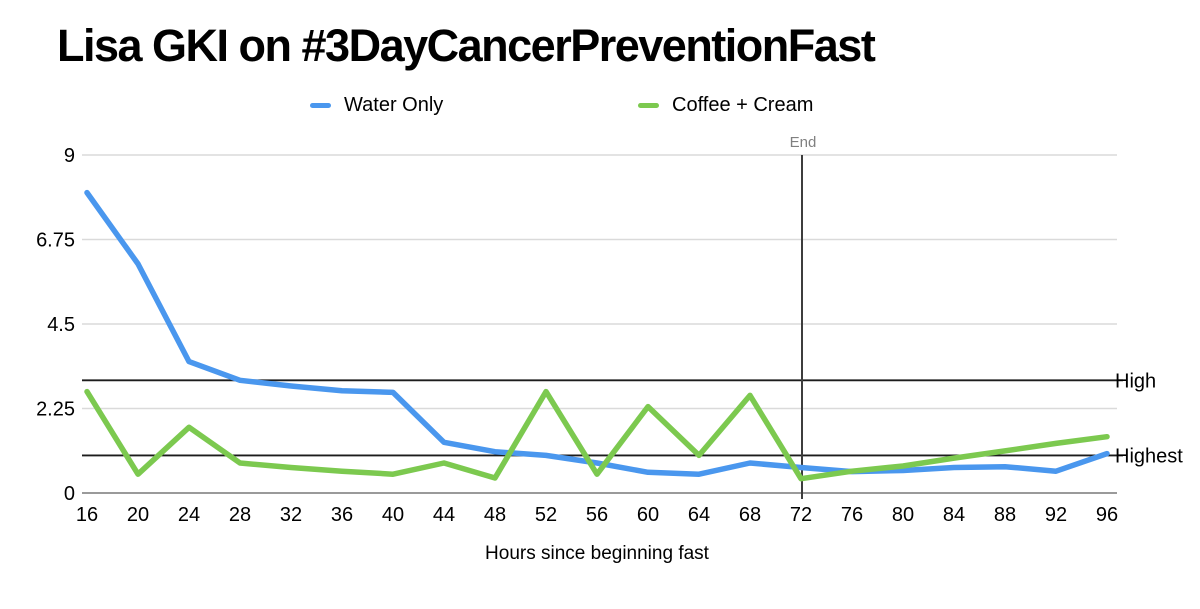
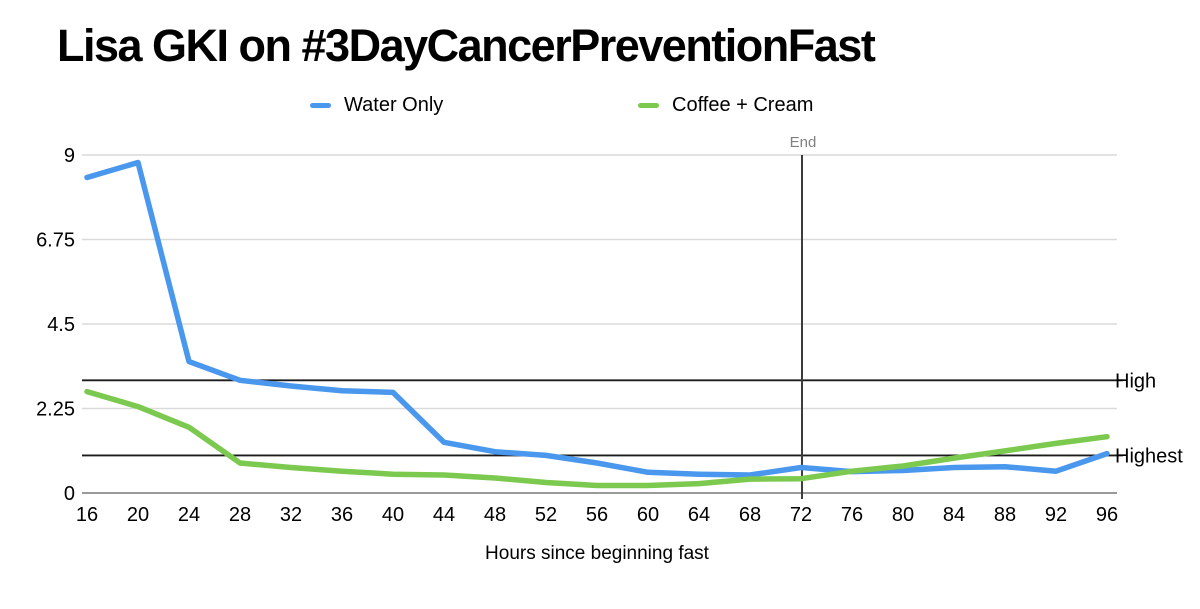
Water Only/16: 8.0 -> 8.4
Water Only/20: 6.1 -> 8.8
Coffee + Cream/20: 0.5 -> 2.3
Coffee + Cream/44: 0.8 -> 0.5
Coffee + Cream/52: 2.7 -> 0.3
Coffee + Cream/56: 0.5 -> 0.2
Coffee + Cream/60: 2.3 -> 0.2
Coffee + Cream/64: 1.0 -> 0.2
Water Only/68: 0.8 -> 0.5
Coffee + Cream/68: 2.6 -> 0.4
